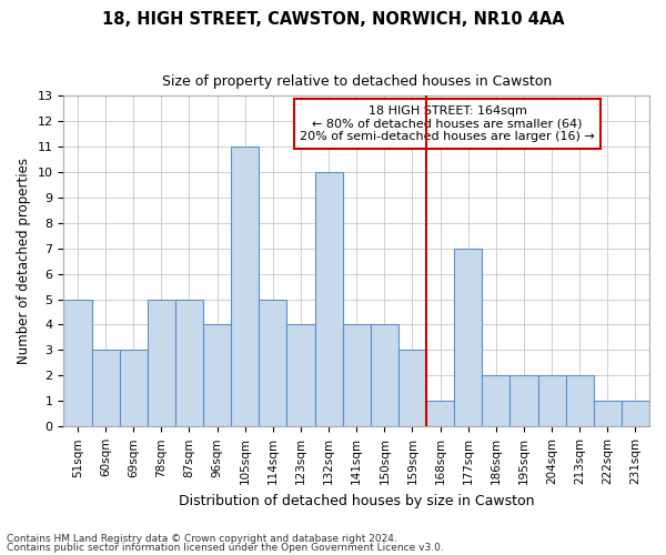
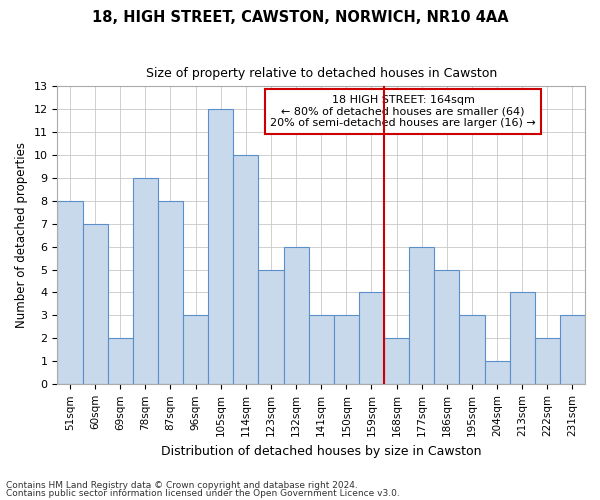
51sqm: 5 -> 8
60sqm: 3 -> 7
69sqm: 3 -> 2
78sqm: 5 -> 9
87sqm: 5 -> 8
96sqm: 4 -> 3
105sqm: 11 -> 12
114sqm: 5 -> 10
123sqm: 4 -> 5
132sqm: 10 -> 6
141sqm: 4 -> 3
150sqm: 4 -> 3
159sqm: 3 -> 4
168sqm: 1 -> 2
177sqm: 7 -> 6
186sqm: 2 -> 5
195sqm: 2 -> 3
204sqm: 2 -> 1
213sqm: 2 -> 4
222sqm: 1 -> 2
231sqm: 1 -> 3
